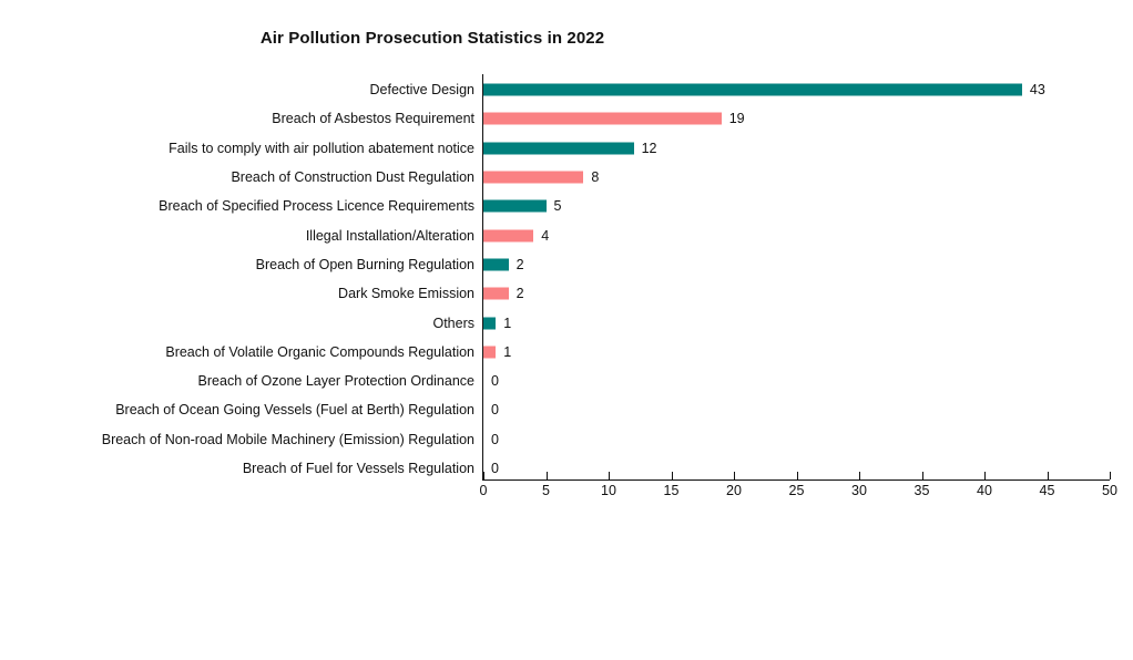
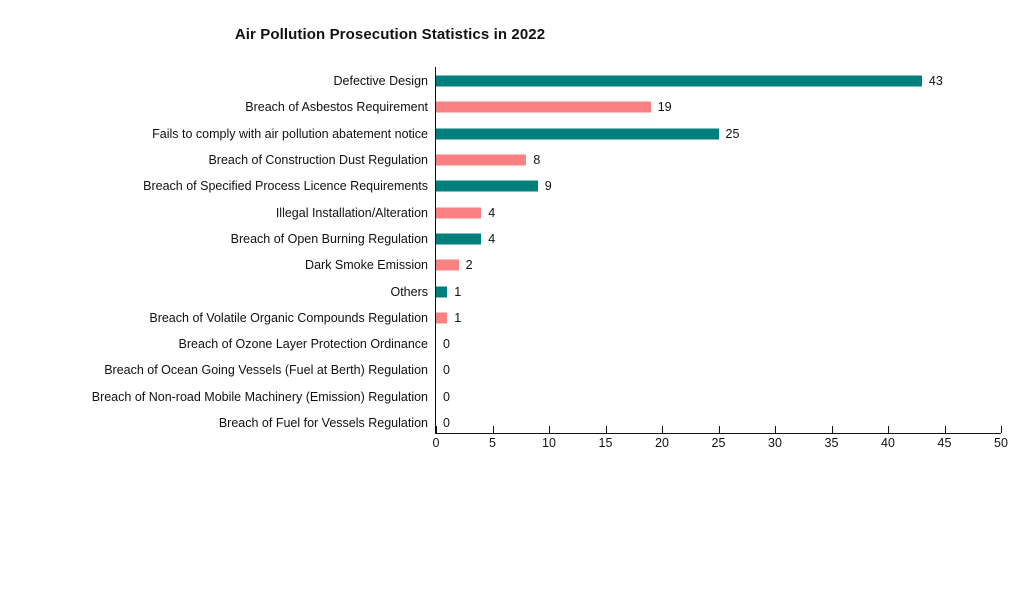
Fails to comply with air pollution abatement notice: 12 -> 25
Breach of Specified Process Licence Requirements: 5 -> 9
Breach of Open Burning Regulation: 2 -> 4
